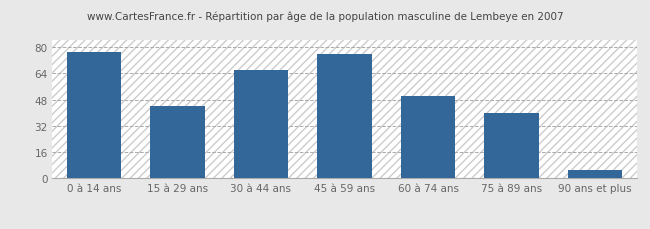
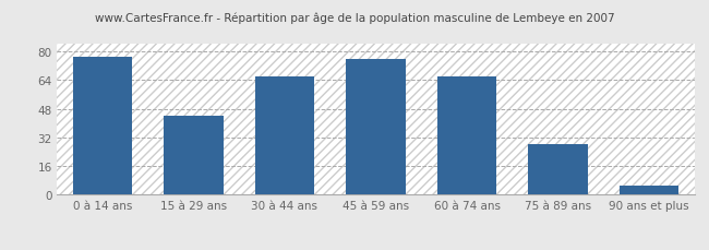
60 à 74 ans: 50 -> 66
75 à 89 ans: 40 -> 28
